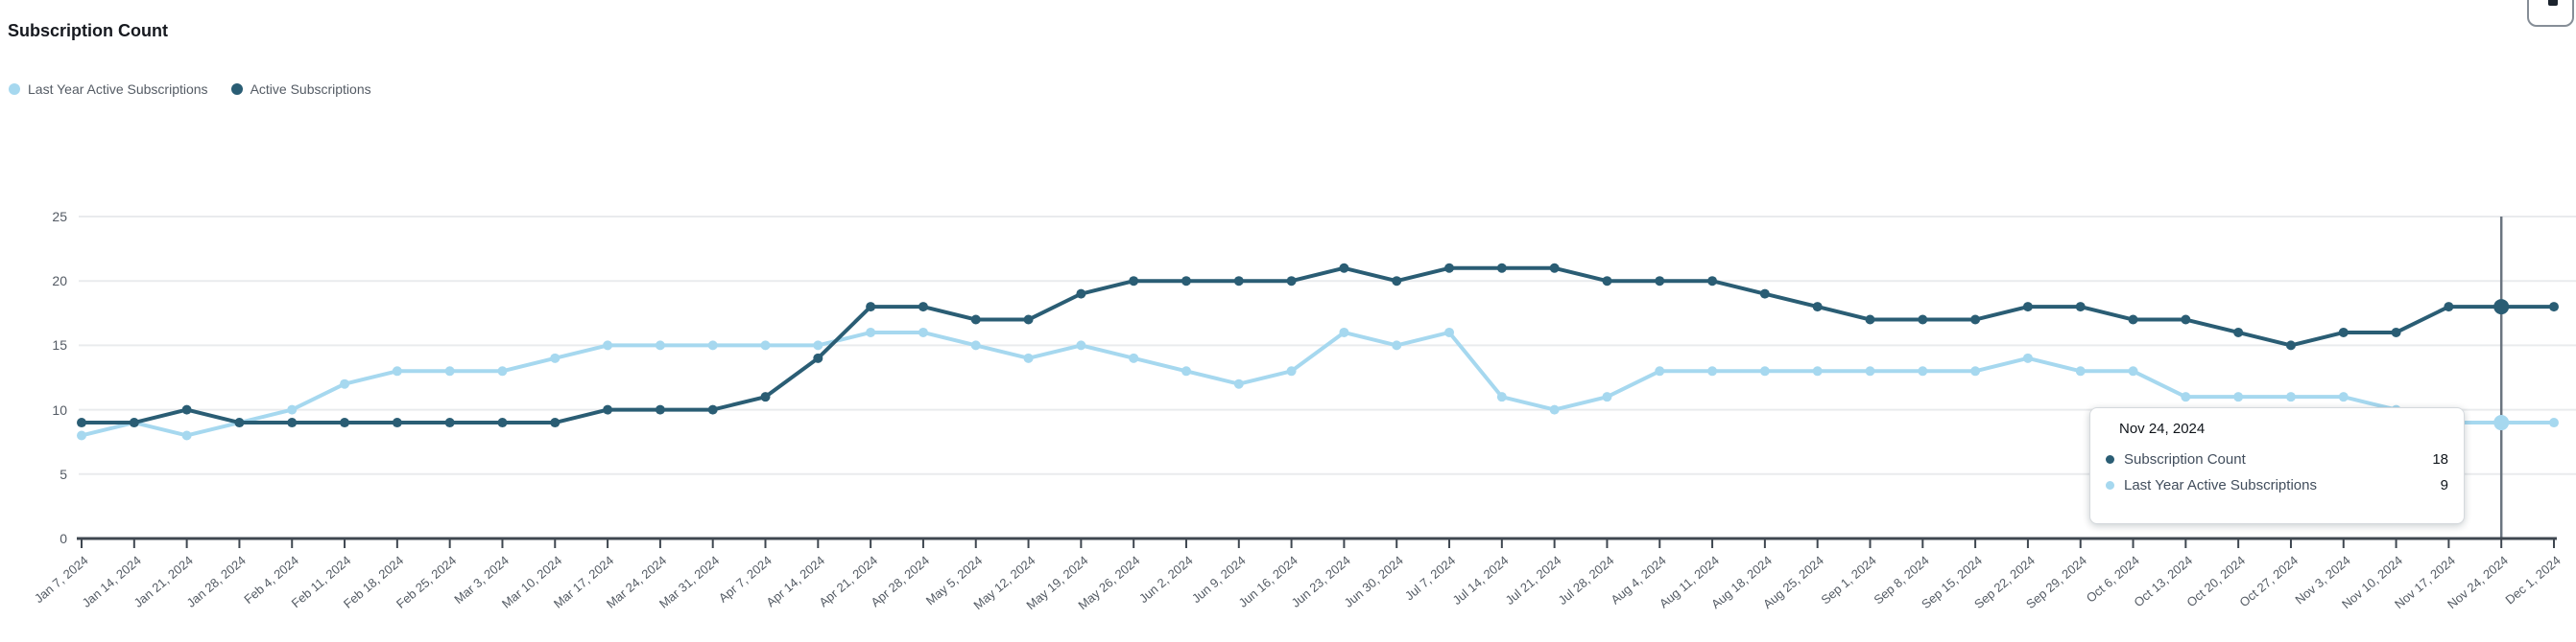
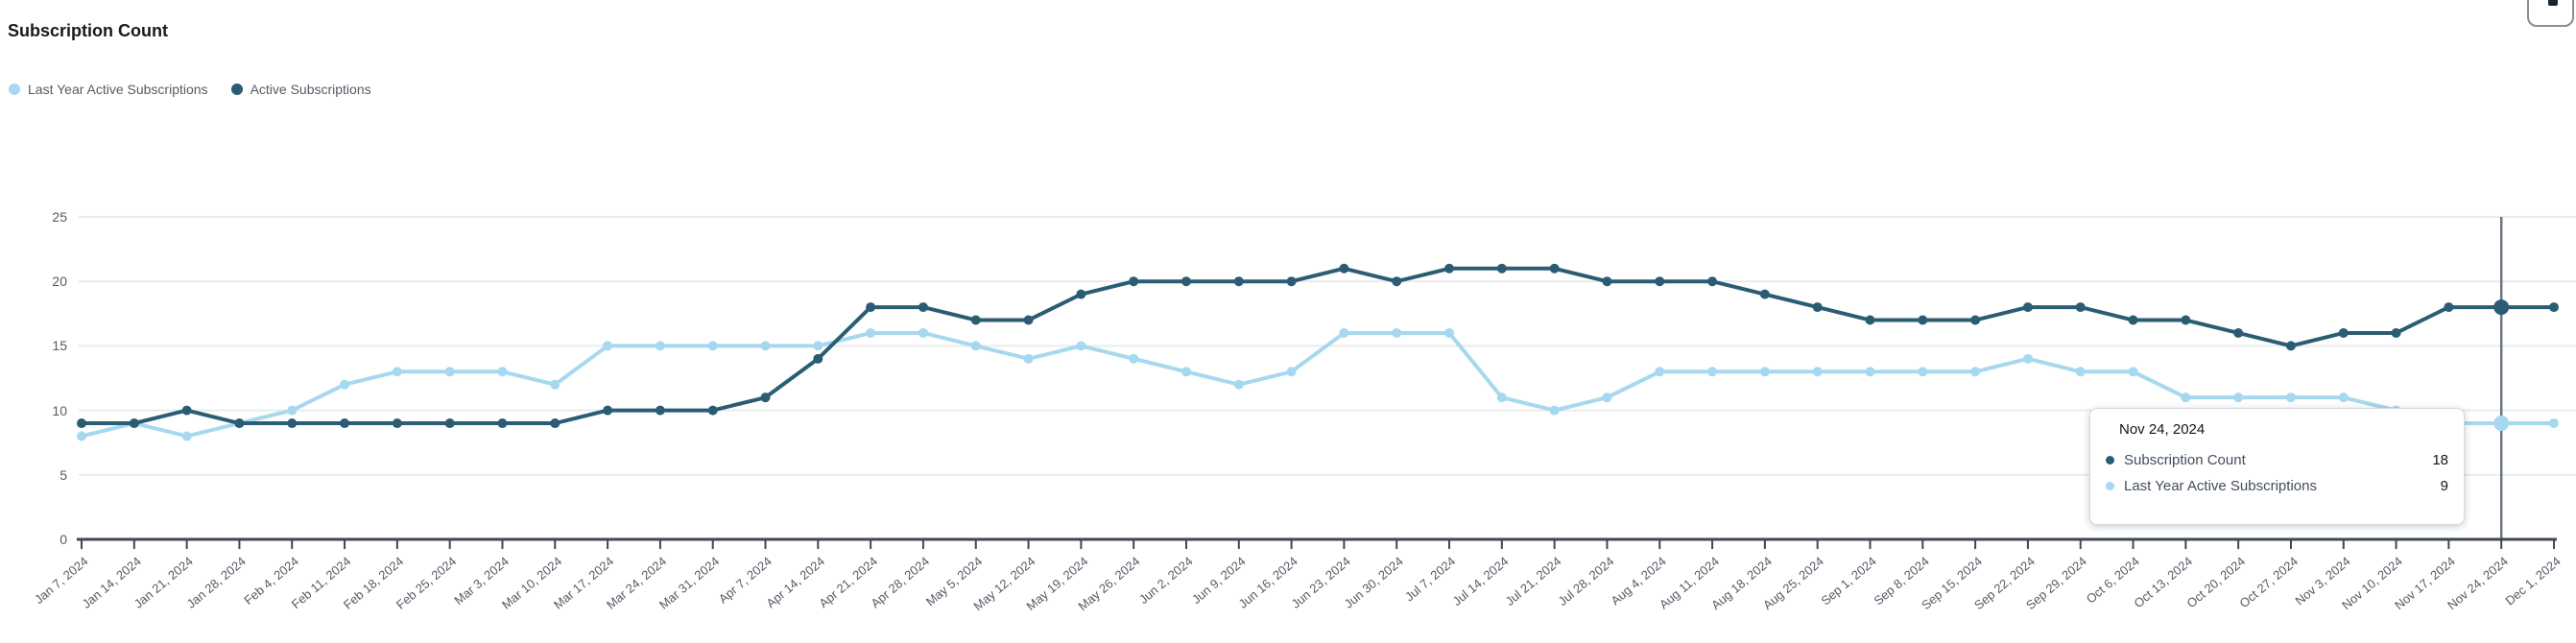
Last Year Active Subscriptions/Mar 10, 2024: 14 -> 12
Last Year Active Subscriptions/Jun 30, 2024: 15 -> 16
